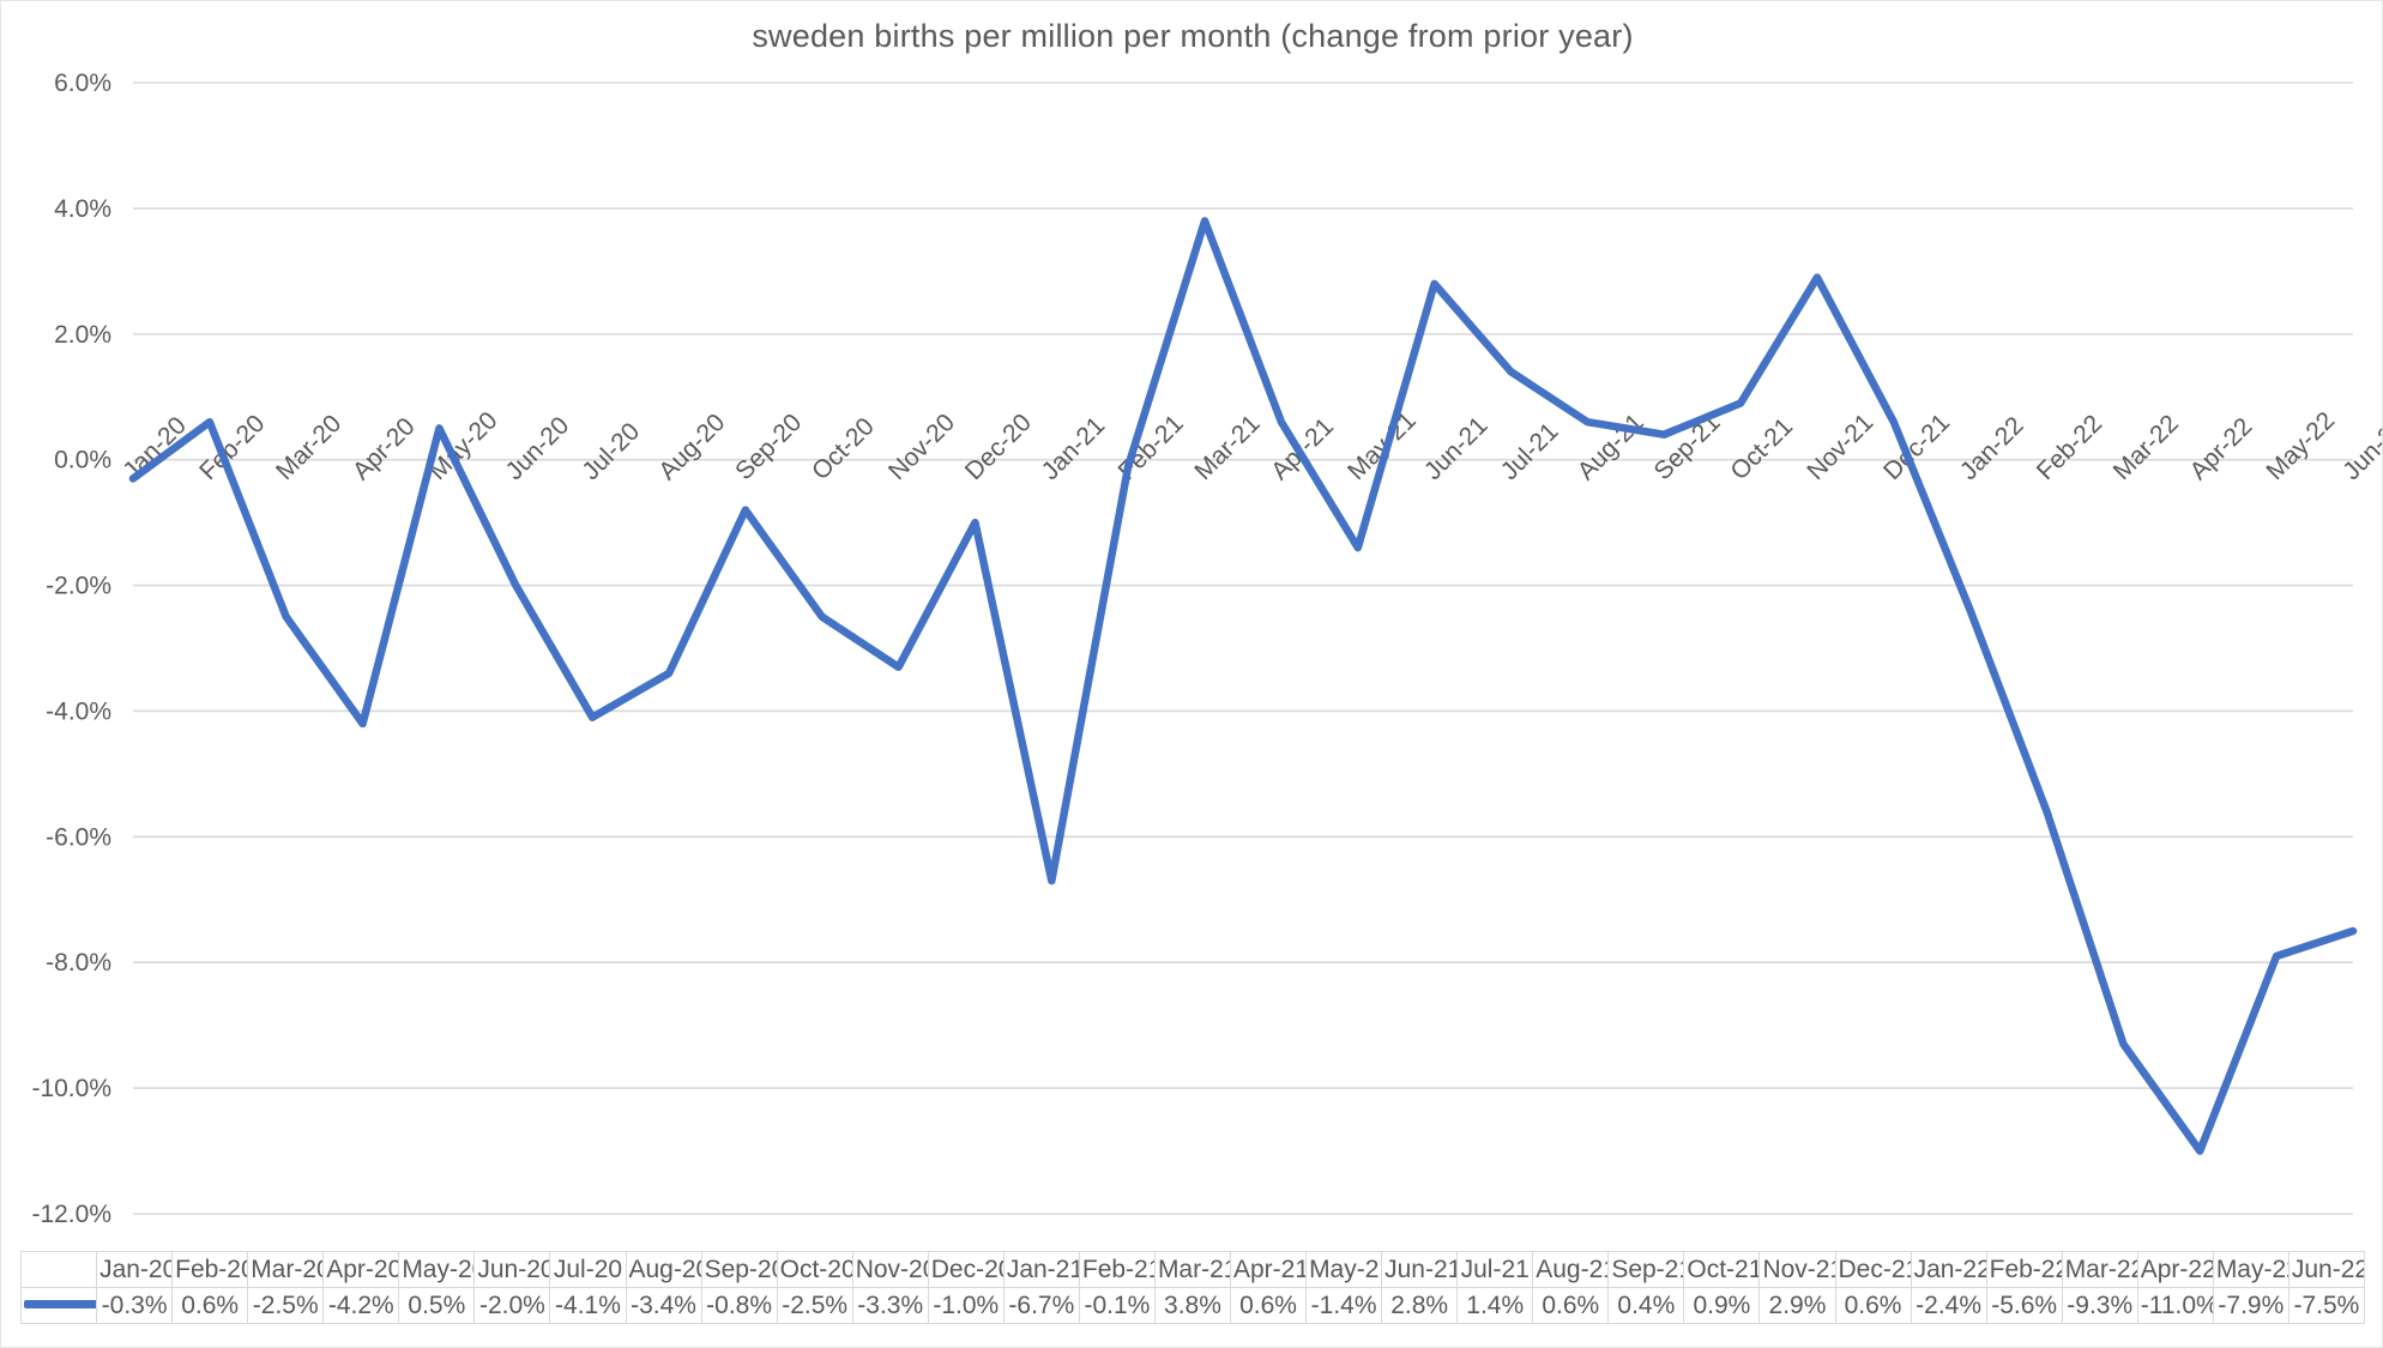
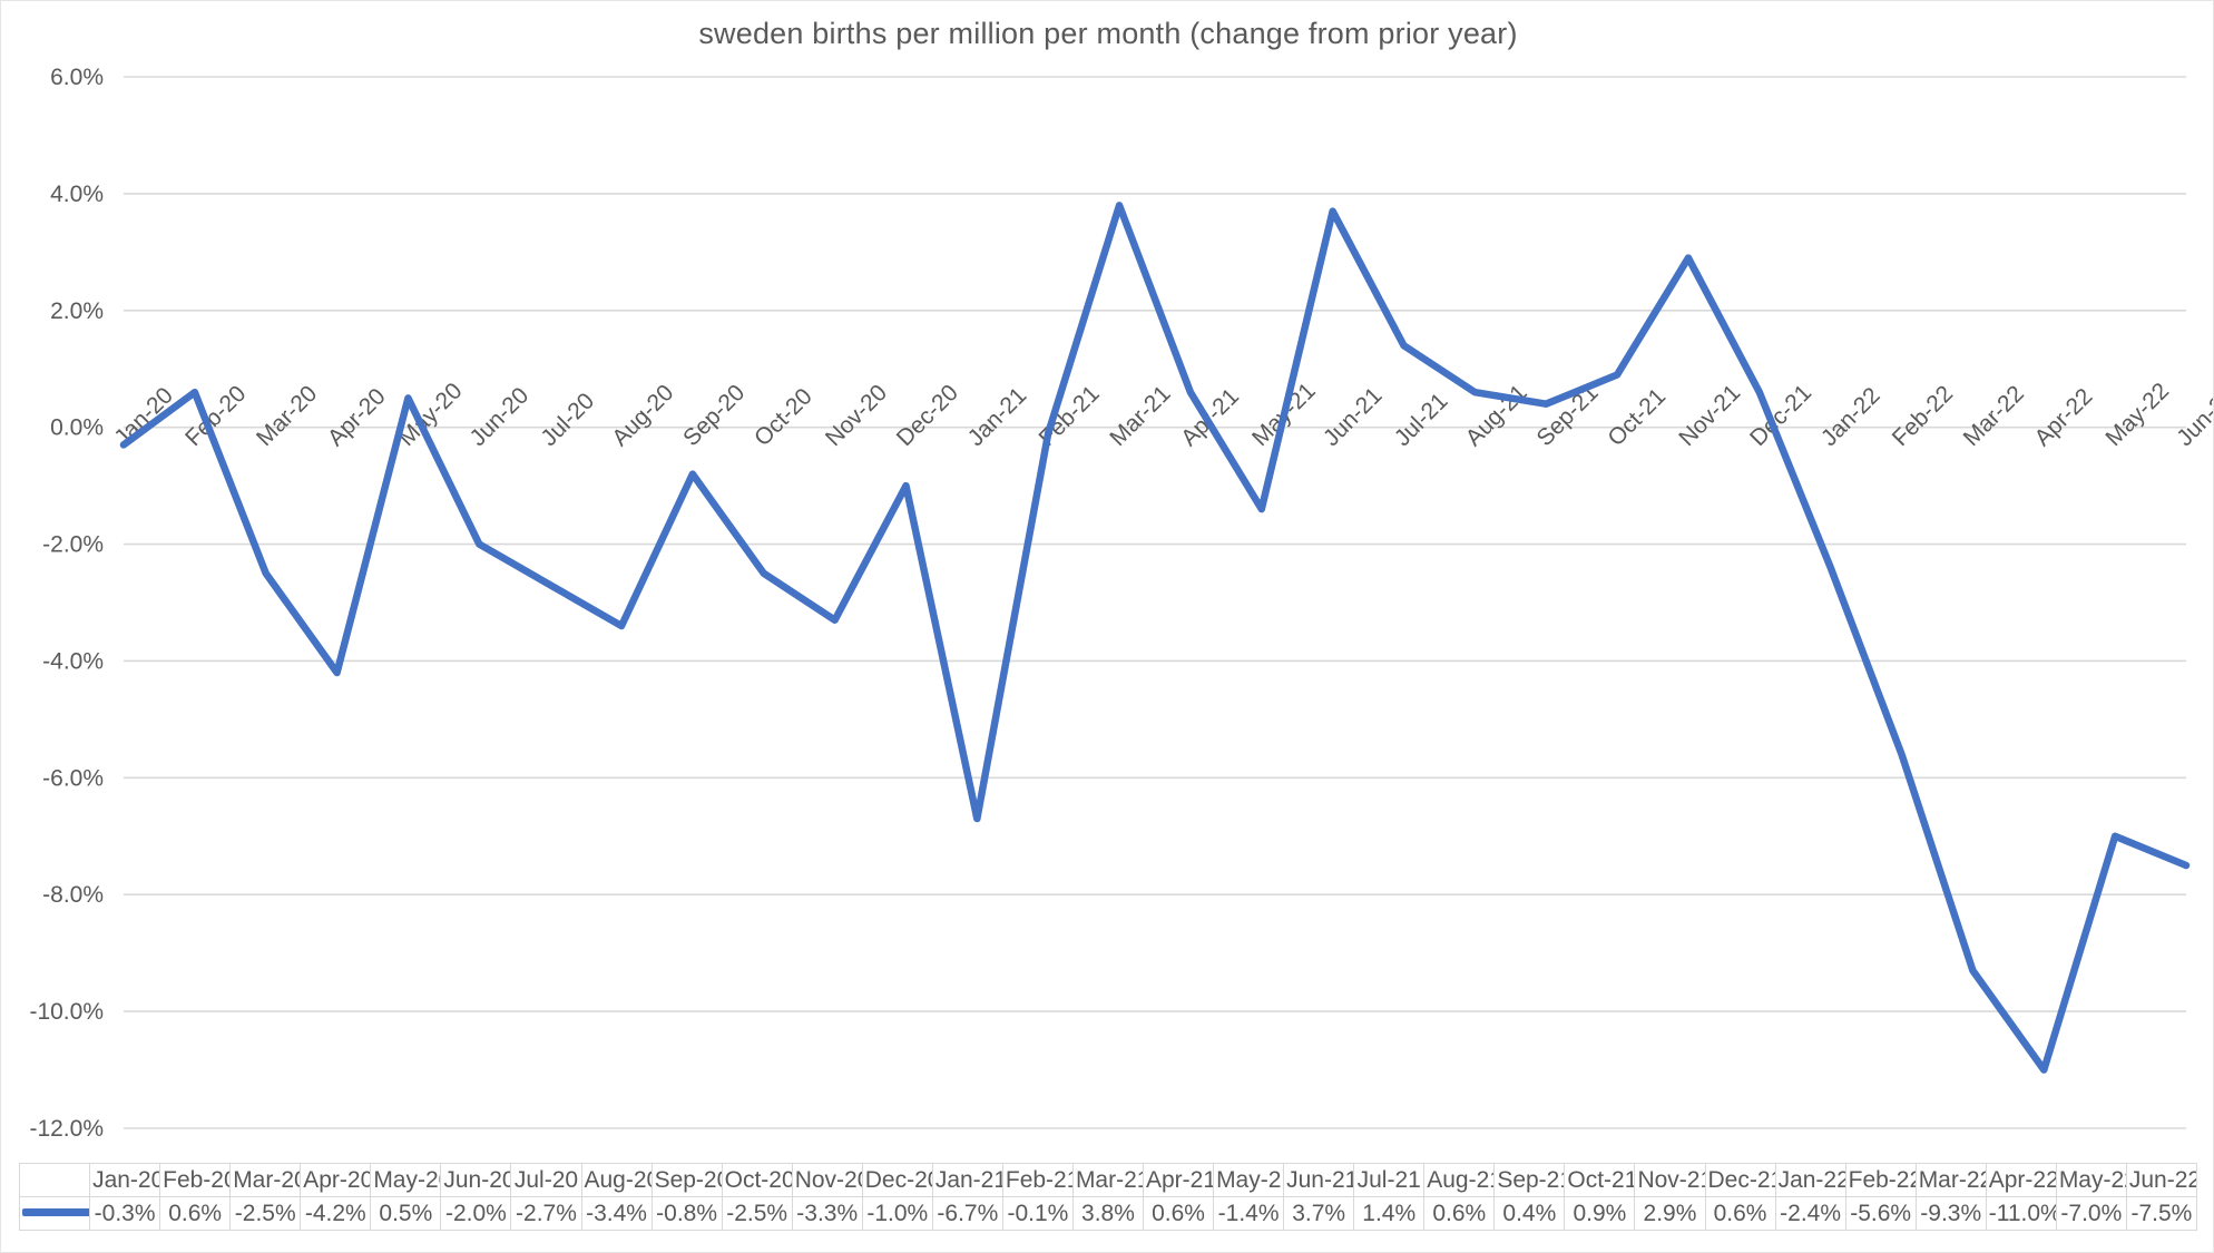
Jul-20: -4.1% -> -2.7%
Jun-21: 2.8% -> 3.7%
May-22: -7.9% -> -7.0%
